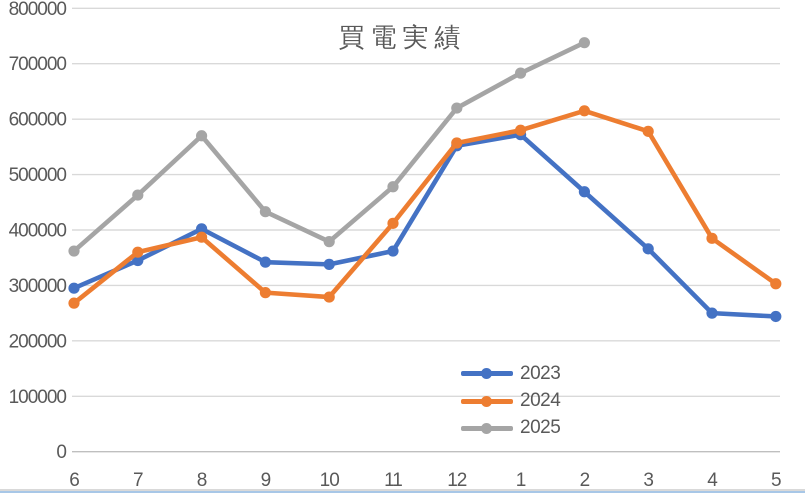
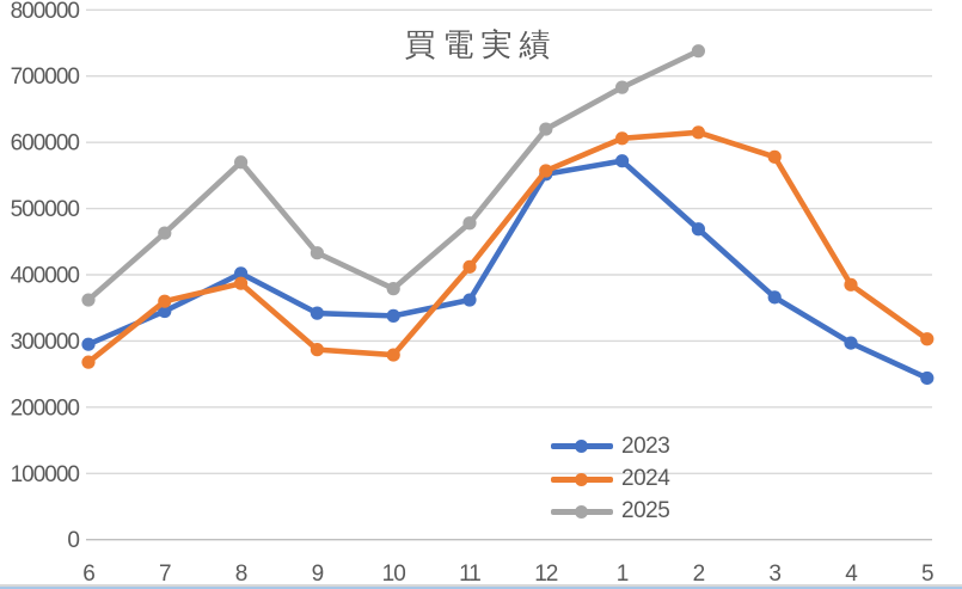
2024/1: 580000 -> 610000
2023/4: 250000 -> 300000
